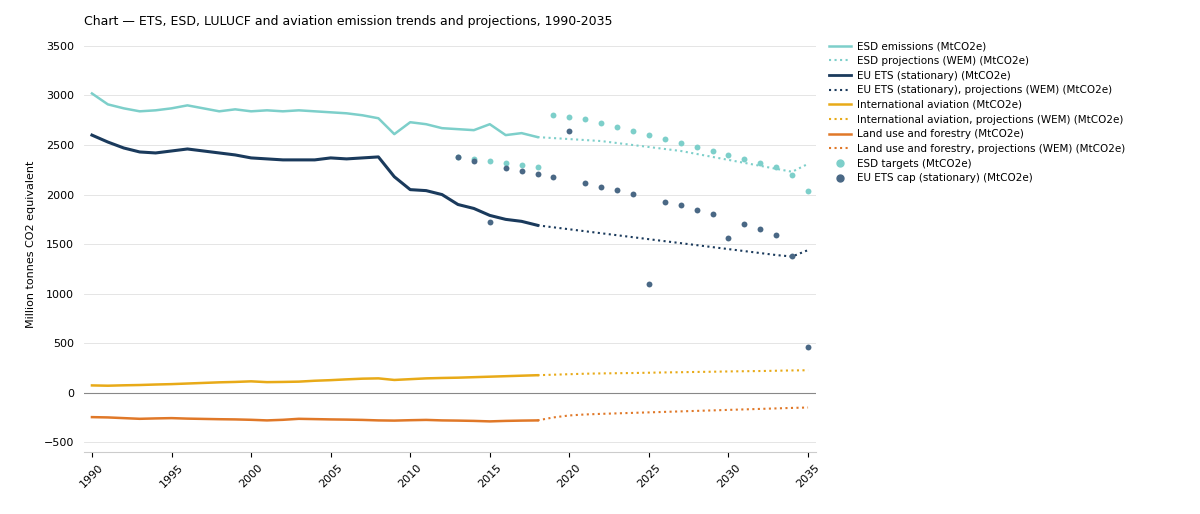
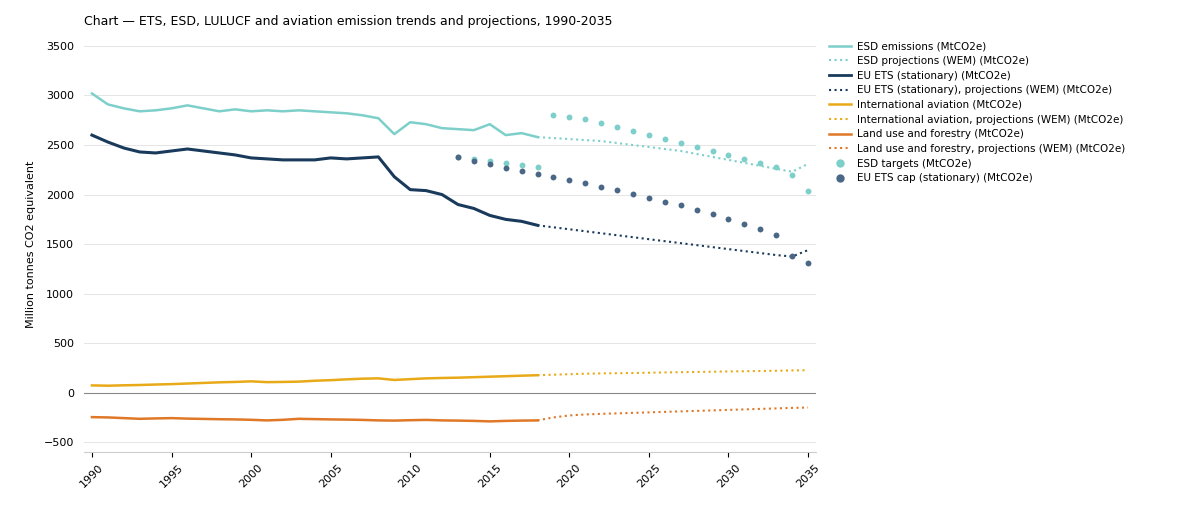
EU ETS cap (stationary) (MtCO2e)/2015: 1720 -> 2310
EU ETS cap (stationary) (MtCO2e)/2020: 2640 -> 2150
EU ETS cap (stationary) (MtCO2e)/2025: 1100 -> 1970
EU ETS cap (stationary) (MtCO2e)/2030: 1560 -> 1750
EU ETS cap (stationary) (MtCO2e)/2035: 460 -> 1310
